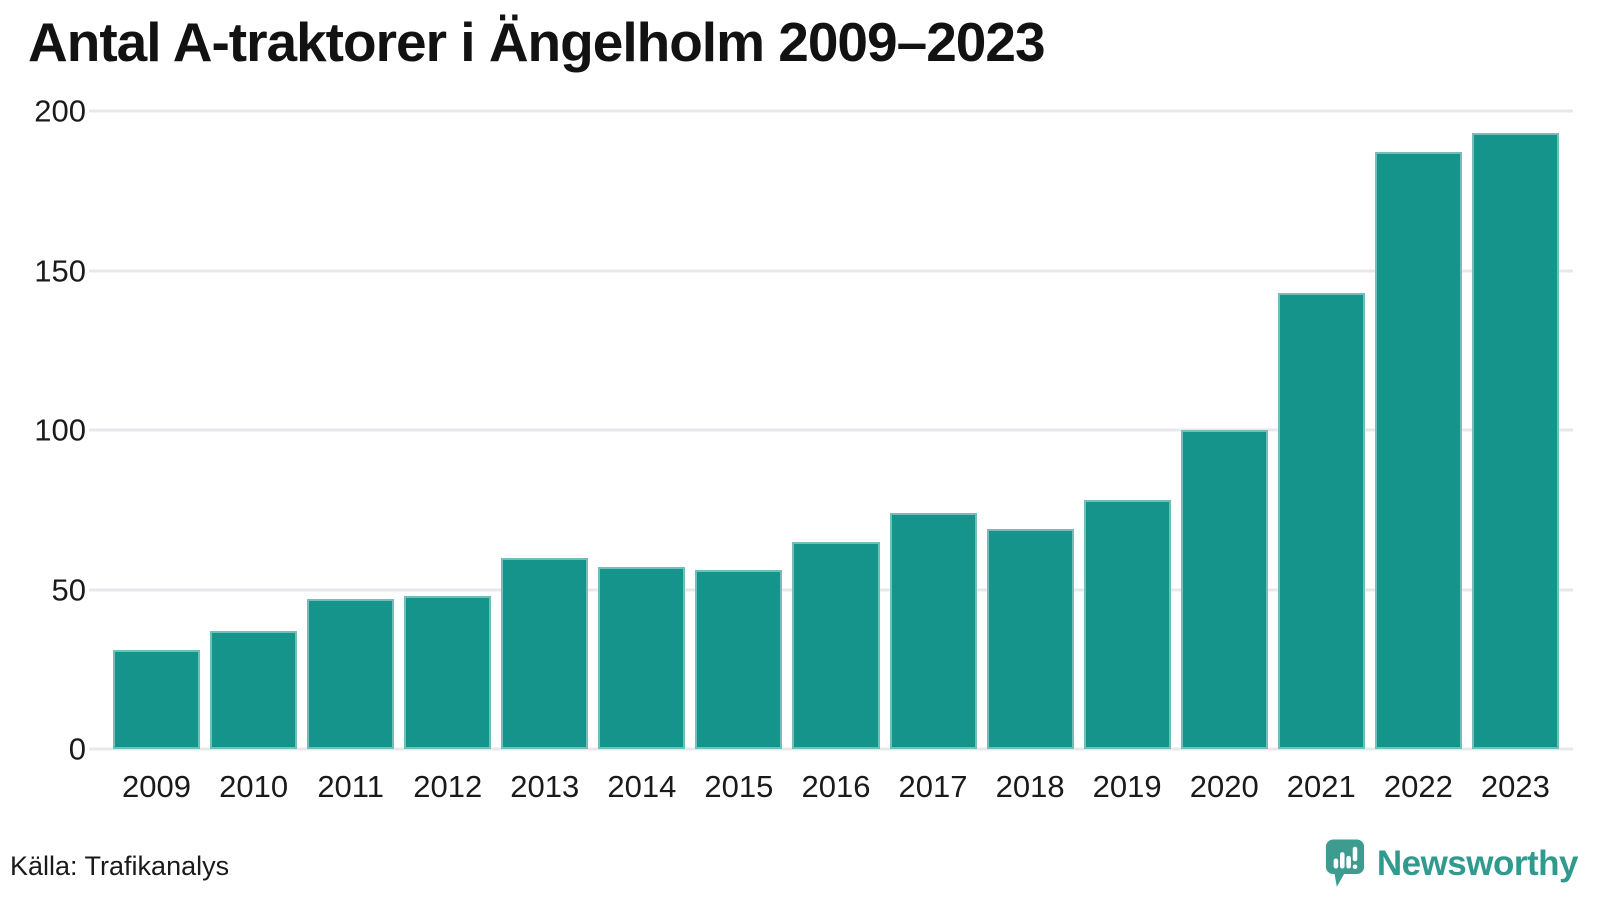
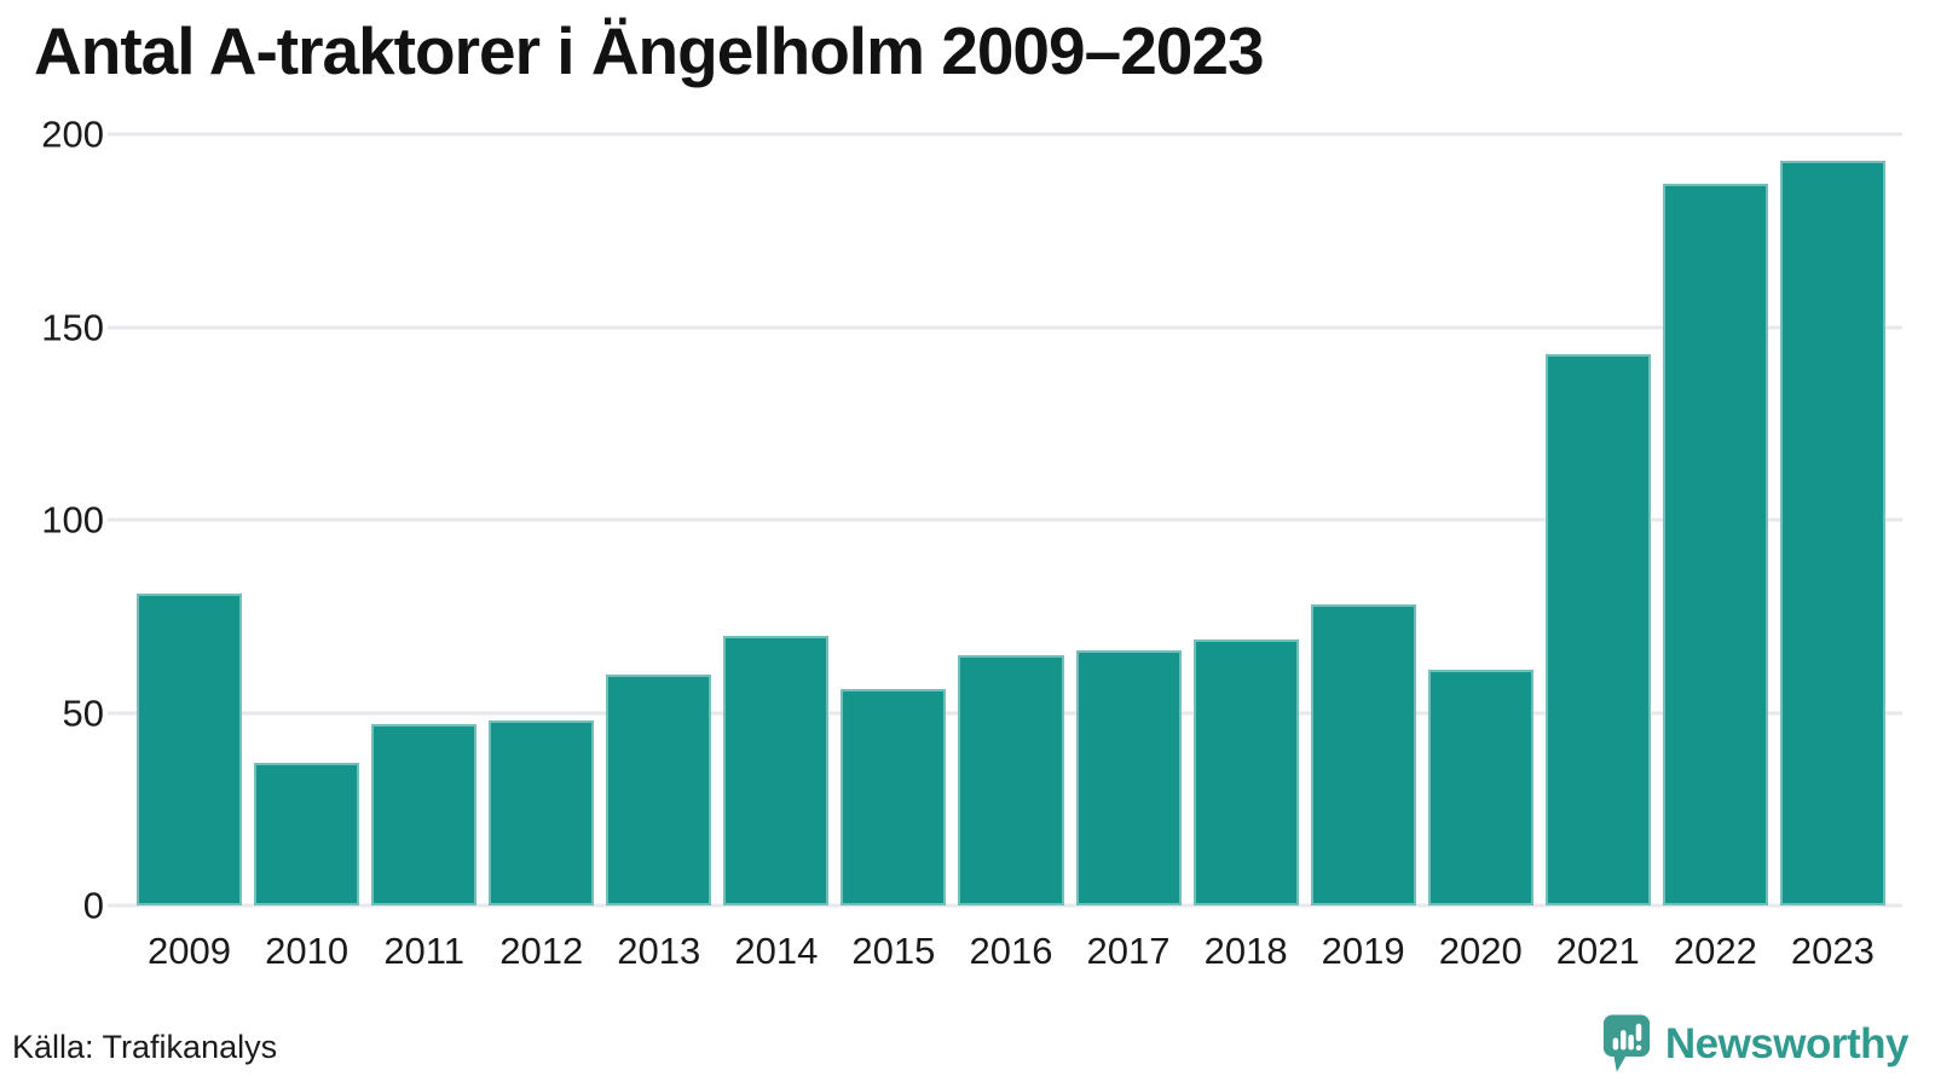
2009: 31 -> 81
2014: 57 -> 70
2017: 74 -> 66
2020: 100 -> 61
